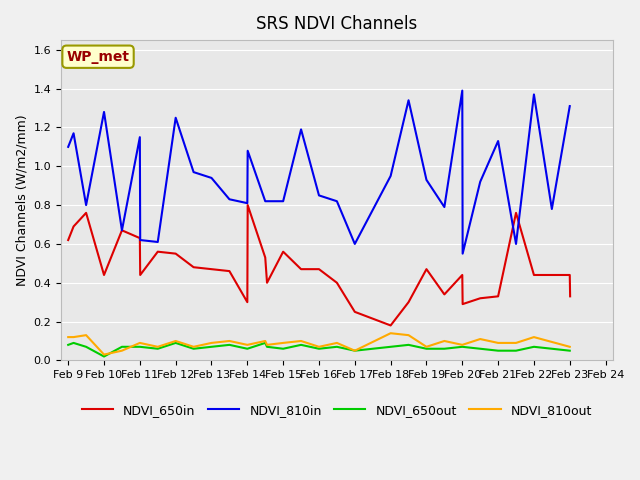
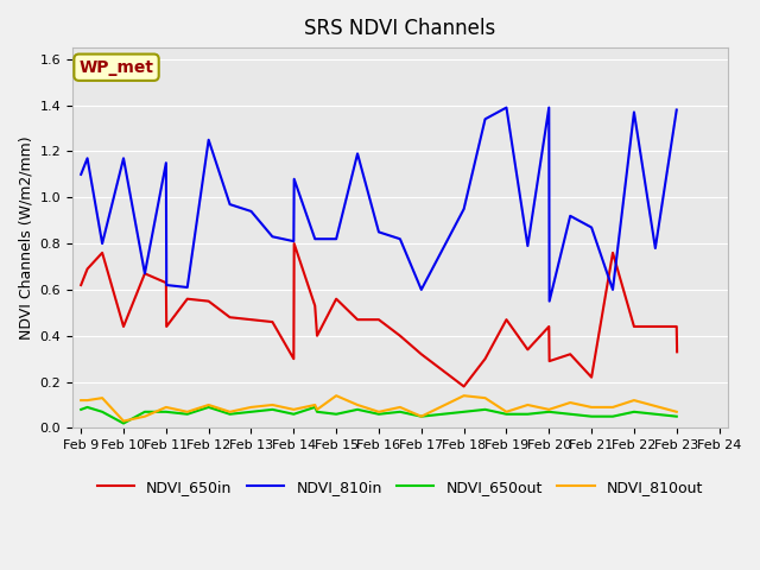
NDVI_810in/Feb 10: 1.28 -> 1.17
NDVI_810out/Feb 15: 0.09 -> 0.14
NDVI_650in/Feb 17: 0.25 -> 0.32
NDVI_810in/Feb 19: 0.93 -> 1.39
NDVI_650in/Feb 21: 0.33 -> 0.22
NDVI_810in/Feb 21: 1.13 -> 0.87
NDVI_810in/Feb 23: 1.31 -> 1.38
